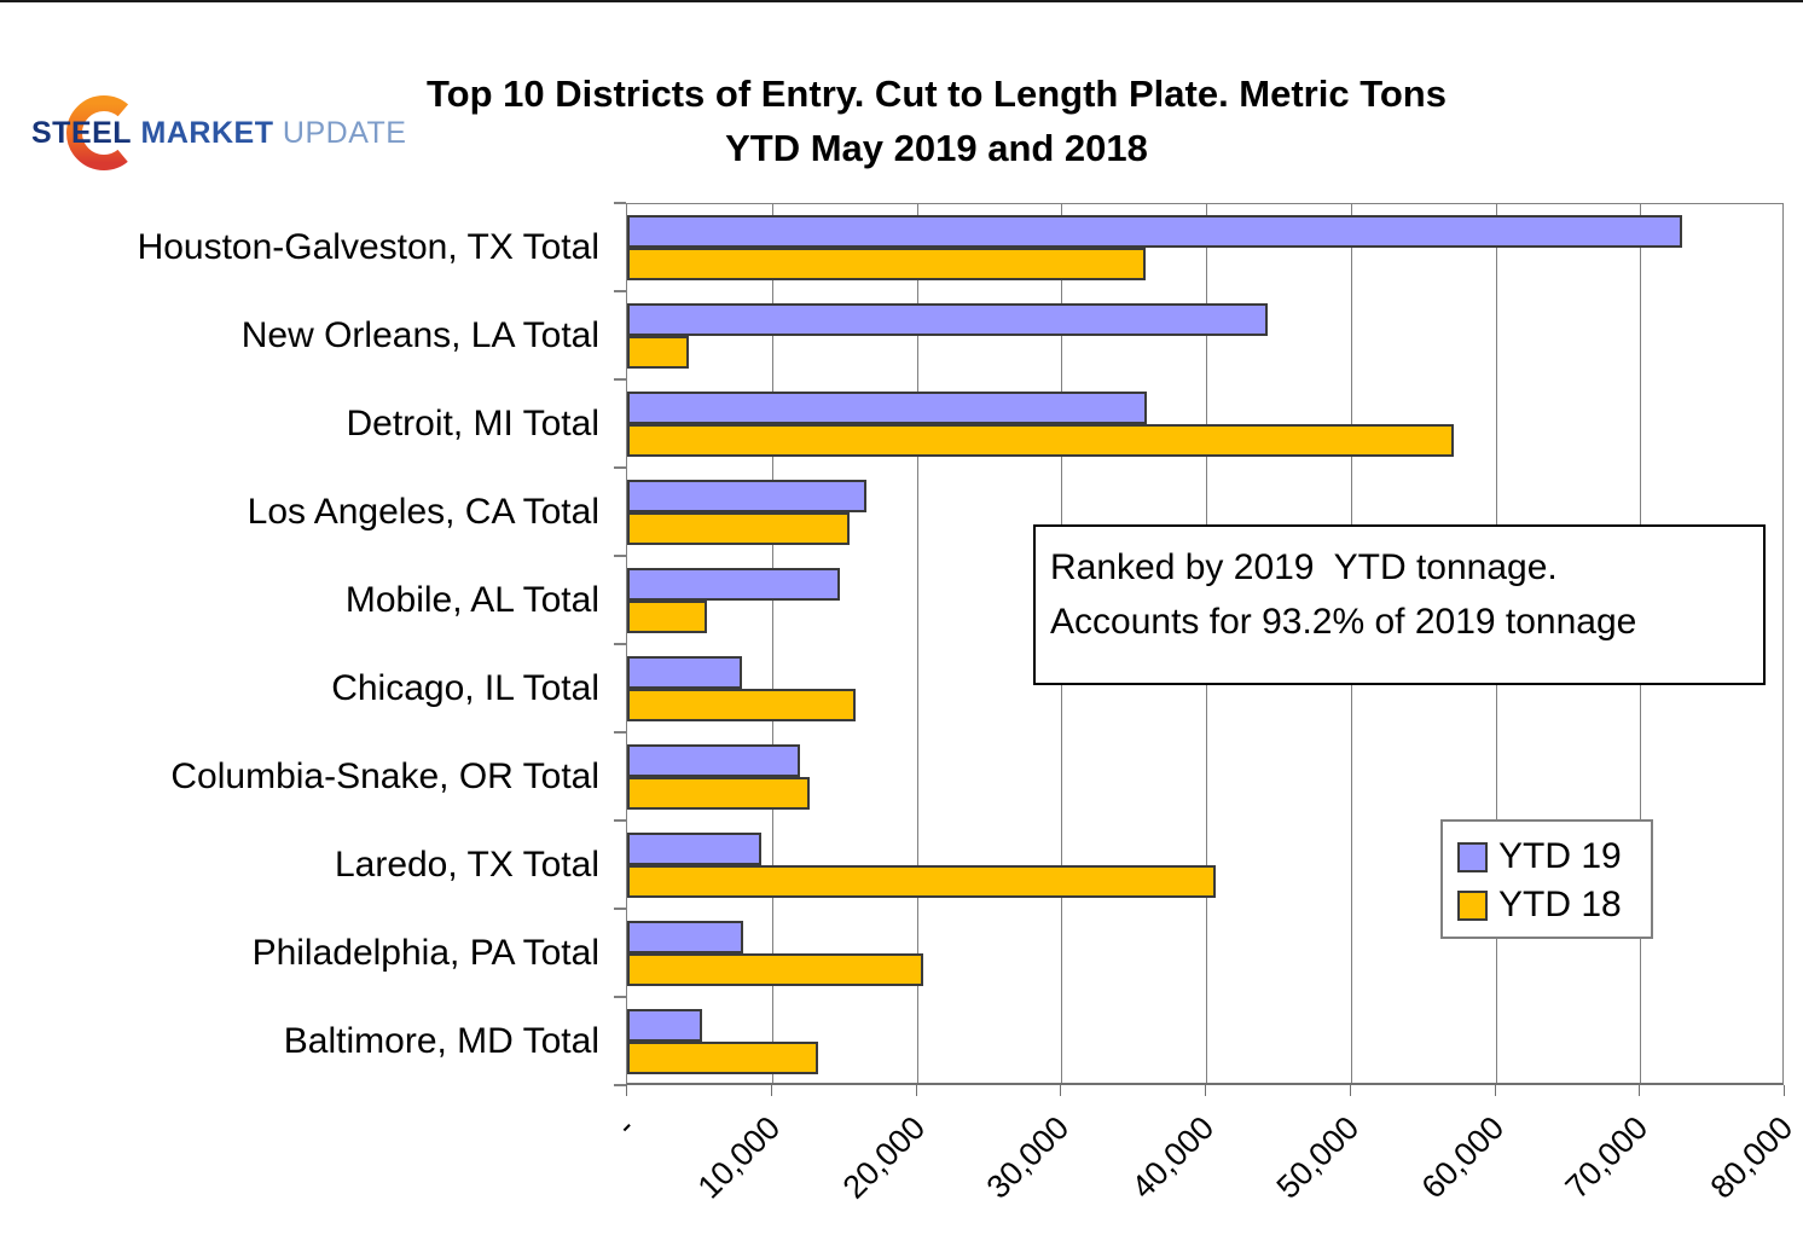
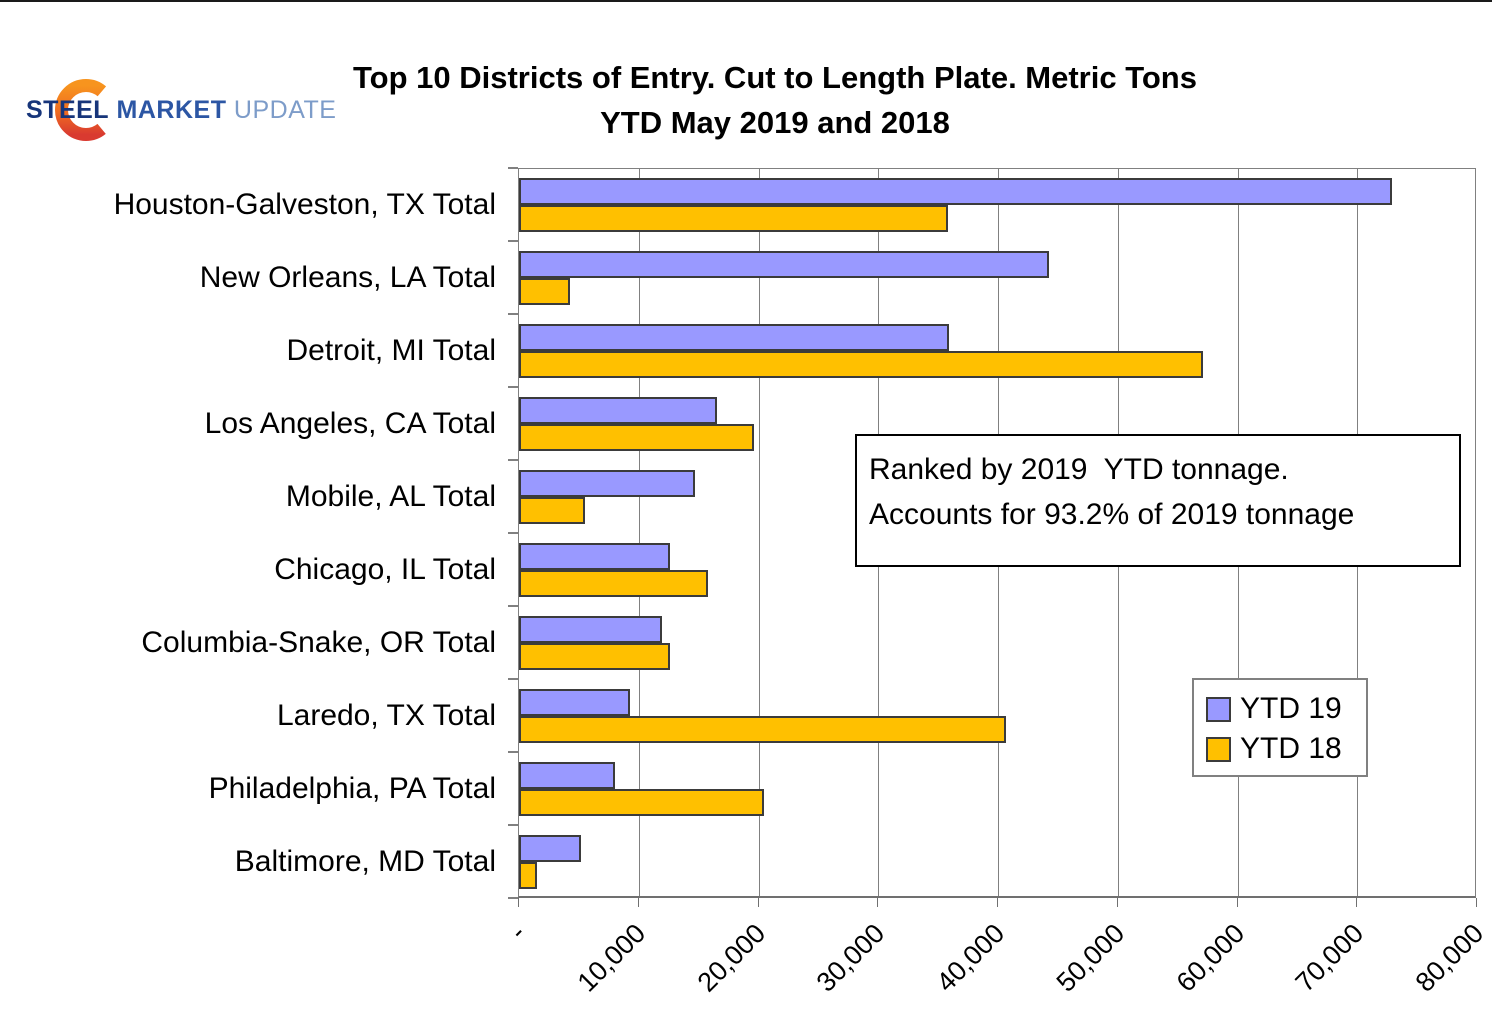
YTD 18/Los Angeles, CA Total: 15400 -> 19600
YTD 19/Chicago, IL Total: 7900 -> 12600
YTD 18/Baltimore, MD Total: 13200 -> 1500
